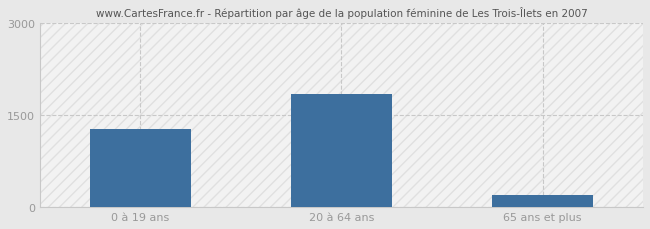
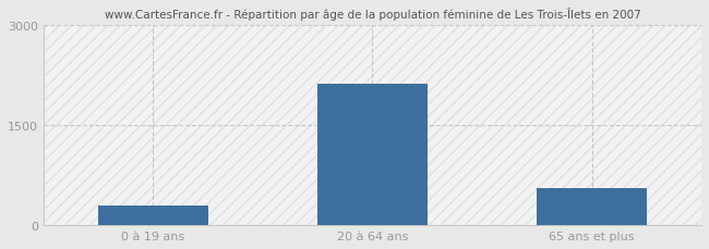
0 à 19 ans: 1280 -> 300
20 à 64 ans: 1850 -> 2120
65 ans et plus: 200 -> 560
